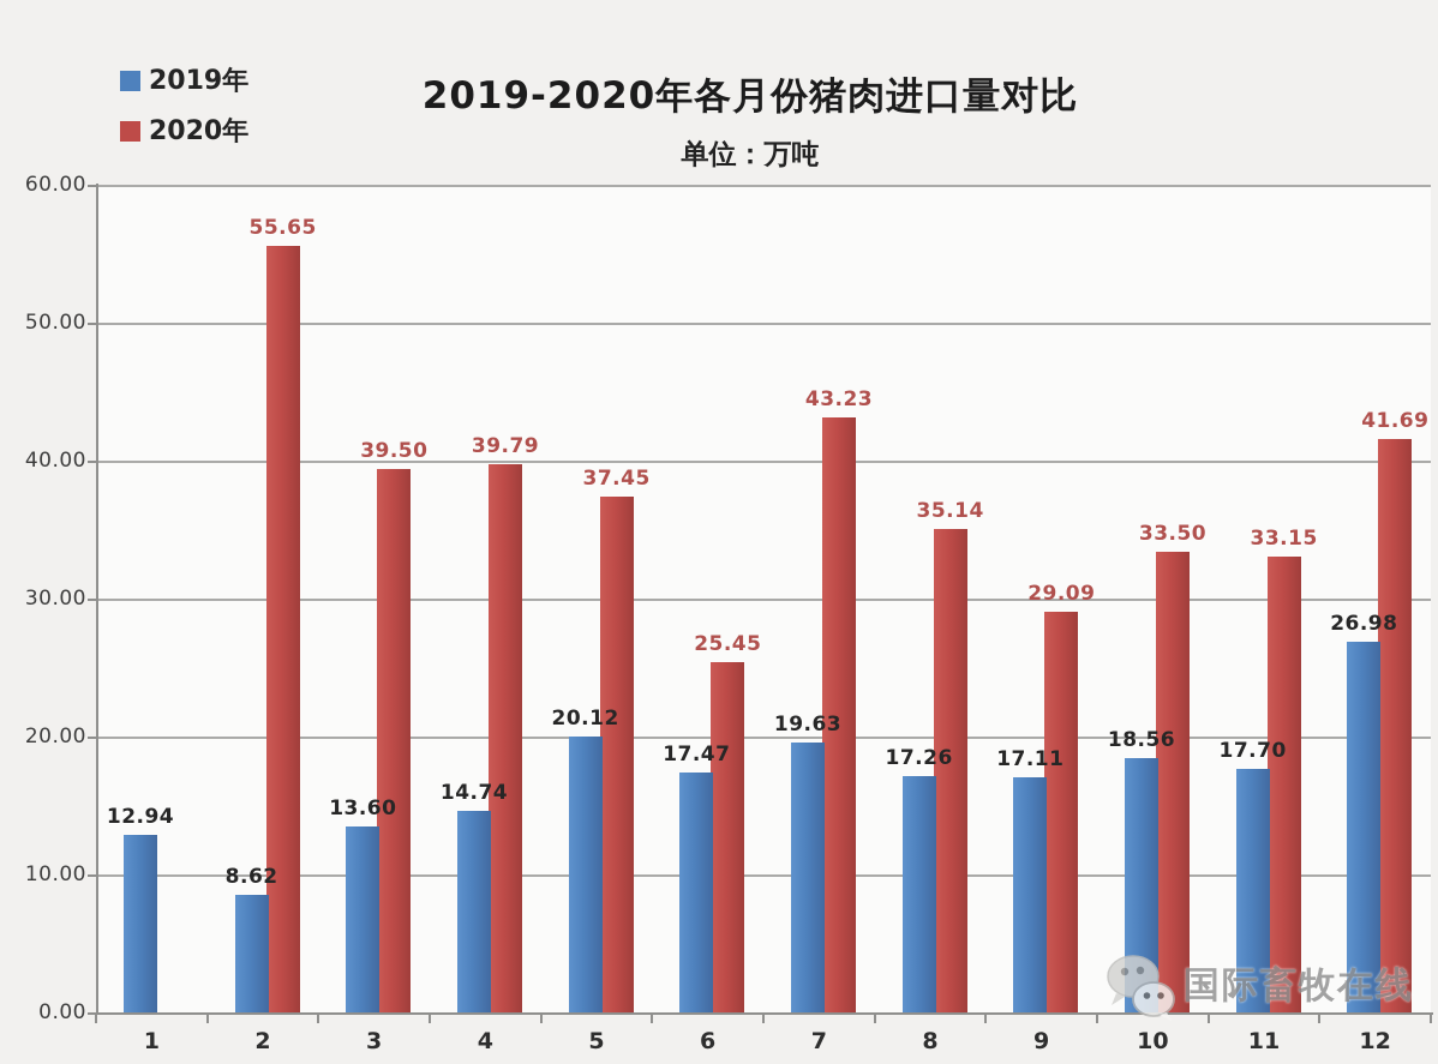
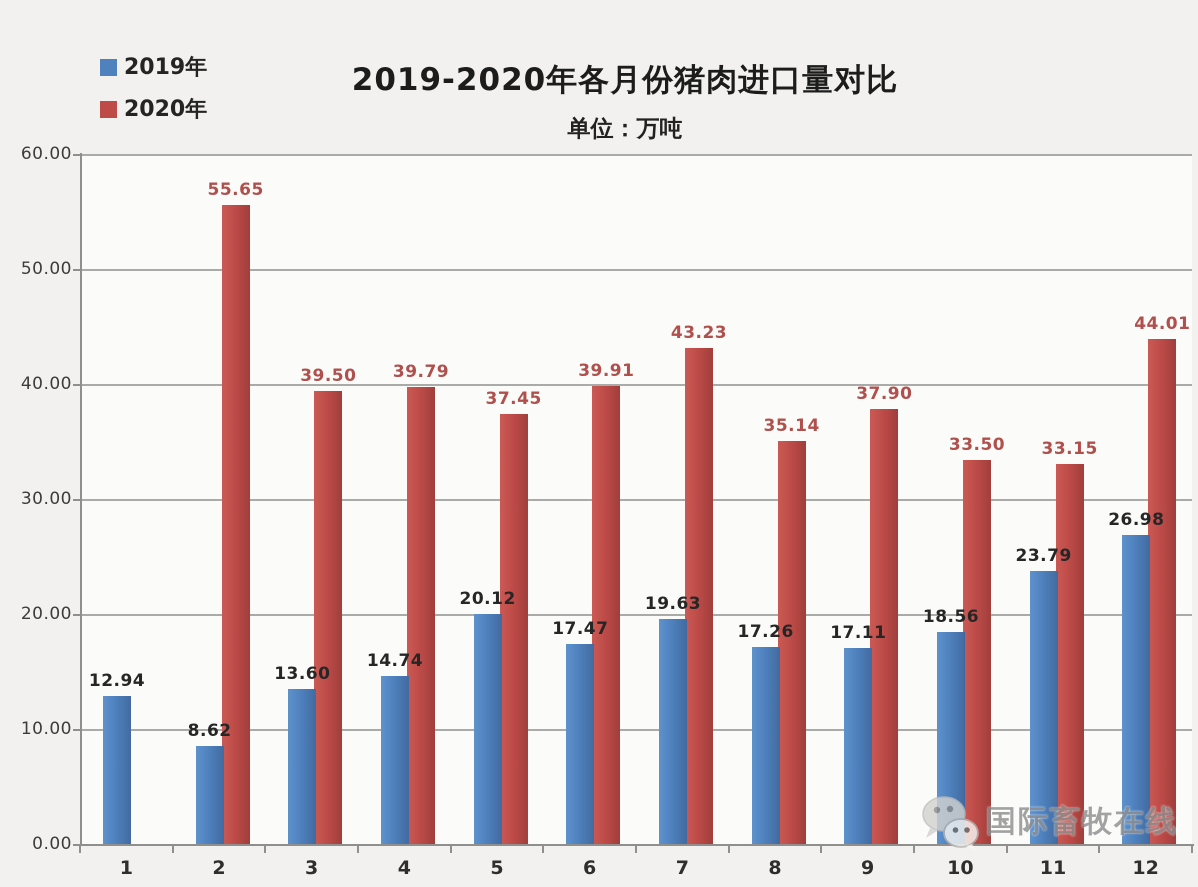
2020年/6: 25.45 -> 39.91
2020年/9: 29.09 -> 37.90
2019年/11: 17.70 -> 23.79
2020年/12: 41.69 -> 44.01
